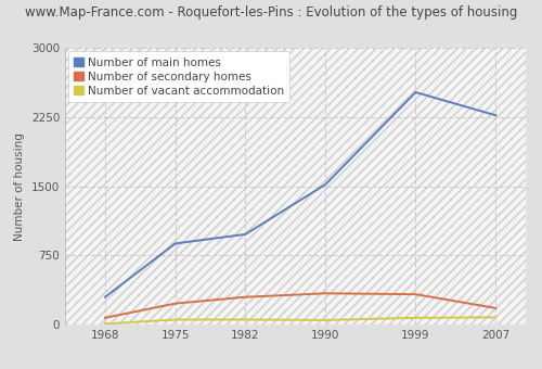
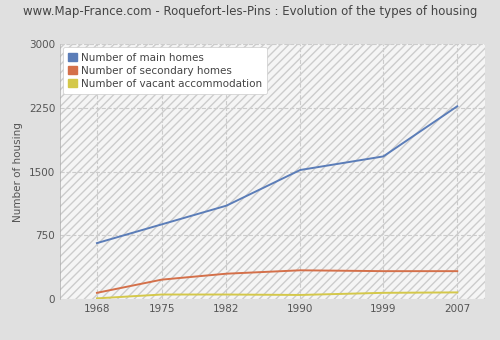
Number of main homes/1968: 300 -> 660
Number of main homes/1982: 980 -> 1100
Number of main homes/1999: 2520 -> 1680
Number of secondary homes/2007: 180 -> 330
